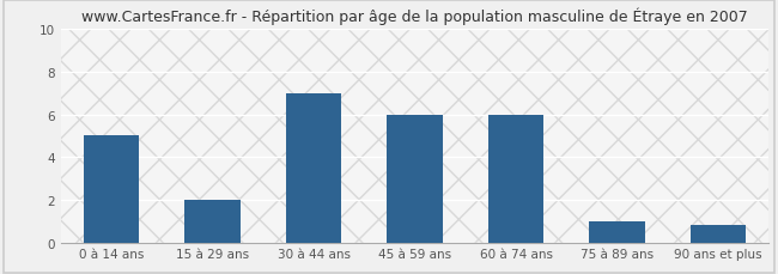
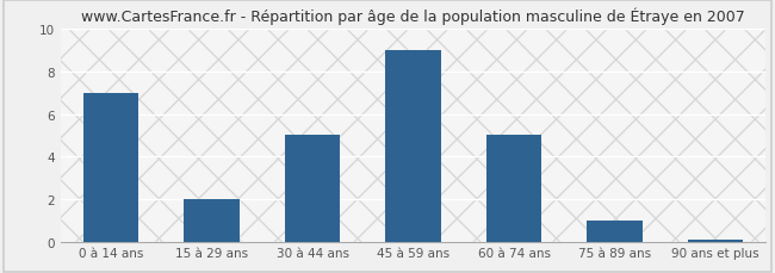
0 à 14 ans: 5.0 -> 7.0
30 à 44 ans: 7.0 -> 5.0
45 à 59 ans: 6.0 -> 9.0
60 à 74 ans: 6.0 -> 5.0
90 ans et plus: 0.8 -> 0.1
